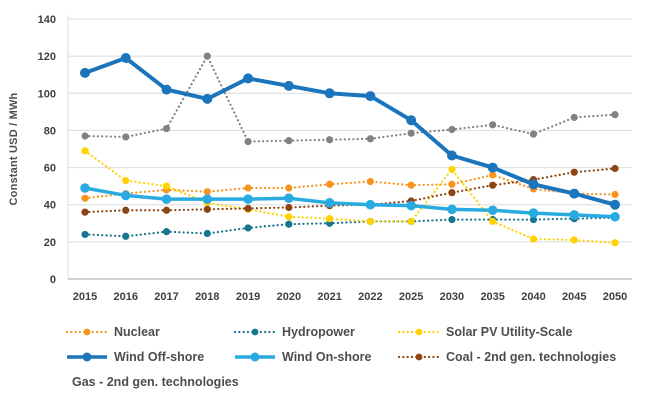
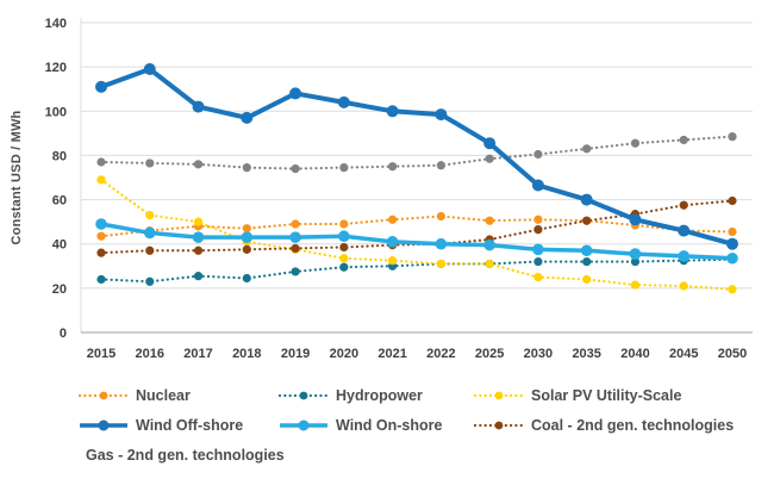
Gas - 2nd gen. technologies/2017: 81 -> 76
Gas - 2nd gen. technologies/2018: 120 -> 74
Solar PV Utility-Scale/2030: 59 -> 25
Nuclear/2035: 56 -> 50
Solar PV Utility-Scale/2035: 31 -> 24
Gas - 2nd gen. technologies/2040: 78 -> 86
